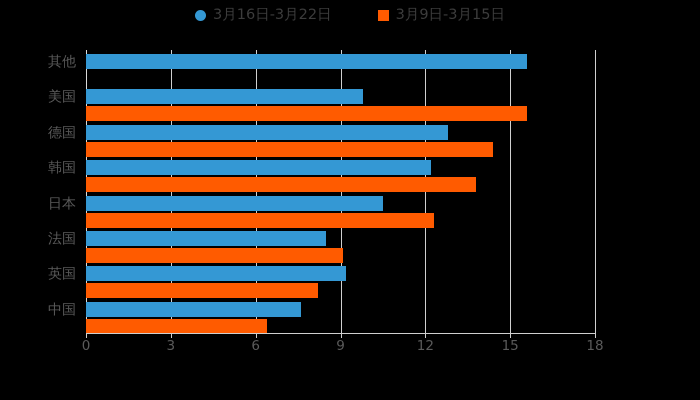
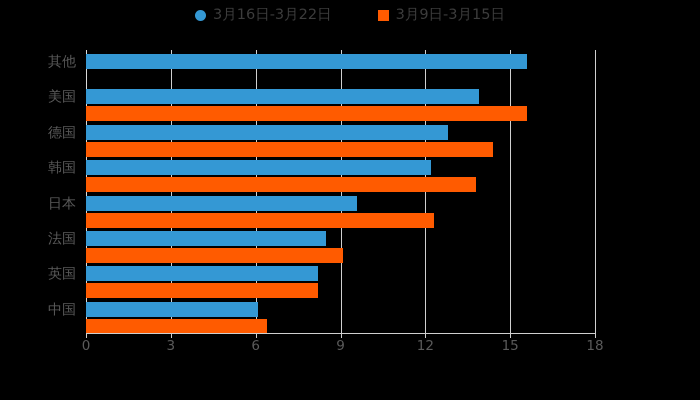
3月16日-3月22日/美国: 9.8 -> 13.9
3月16日-3月22日/日本: 10.5 -> 9.6
3月16日-3月22日/英国: 9.2 -> 8.2
3月16日-3月22日/中国: 7.6 -> 6.1
